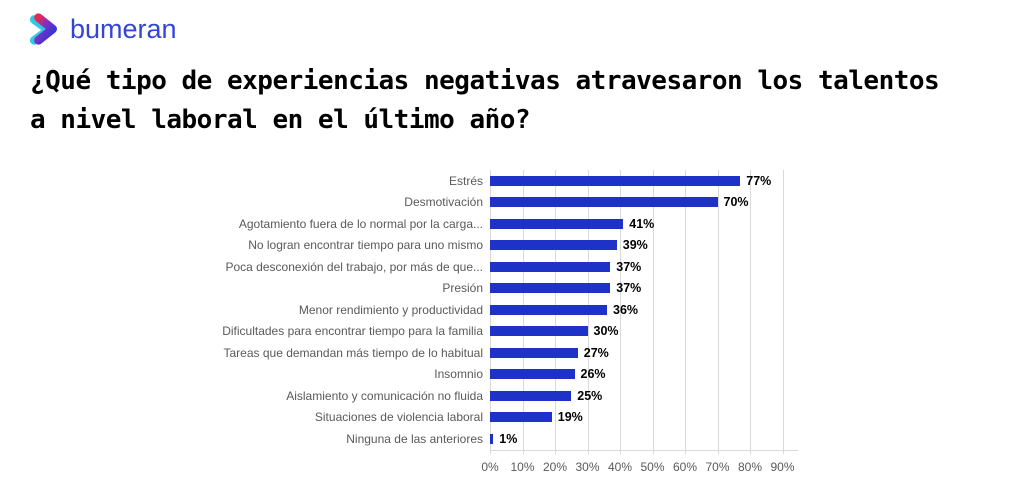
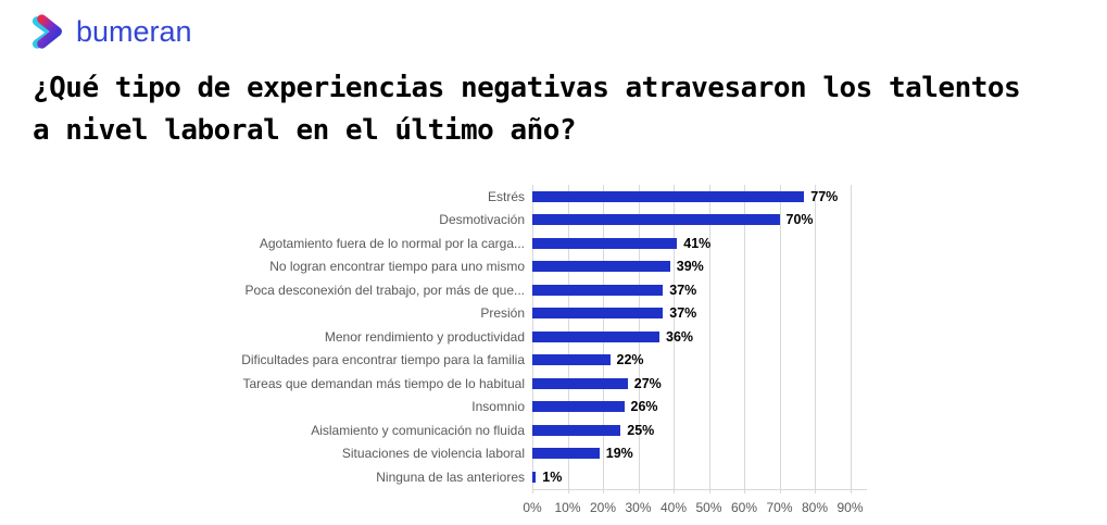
Dificultades para encontrar tiempo para la familia: 30% -> 22%
